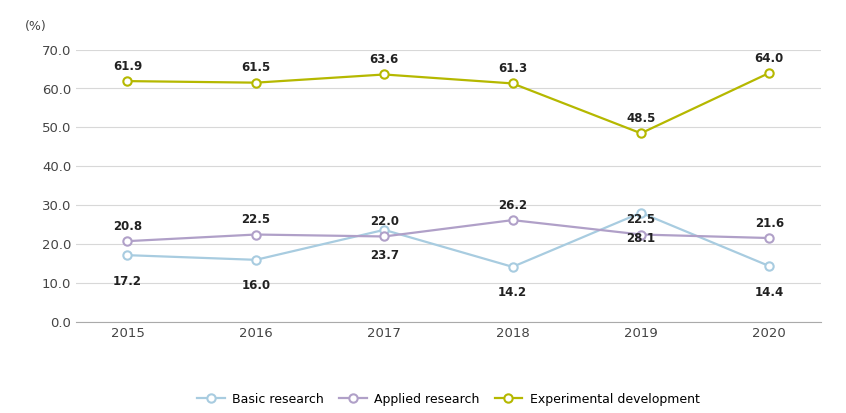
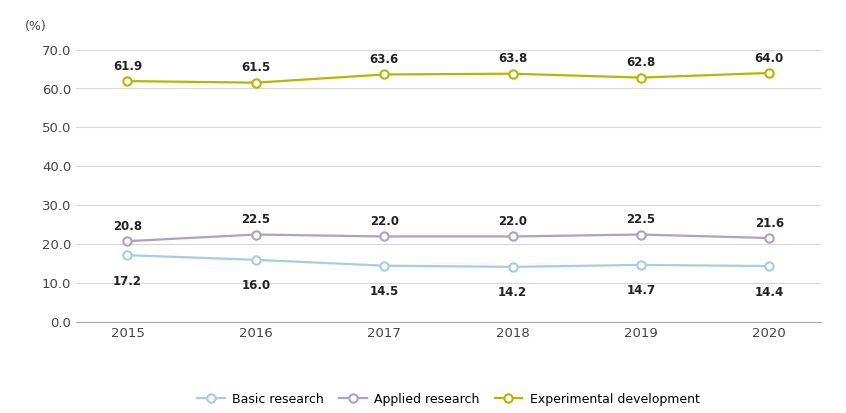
Basic research/2017: 23.7 -> 14.5
Applied research/2018: 26.2 -> 22.0
Experimental development/2018: 61.3 -> 63.8
Basic research/2019: 28.1 -> 14.7
Experimental development/2019: 48.5 -> 62.8
